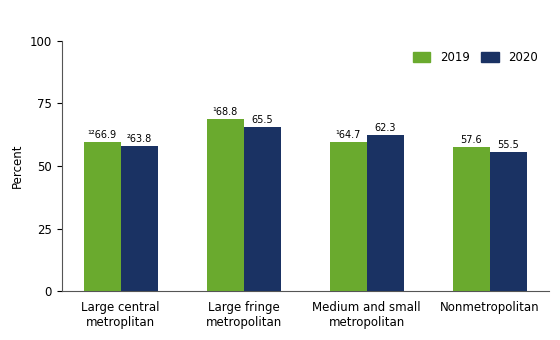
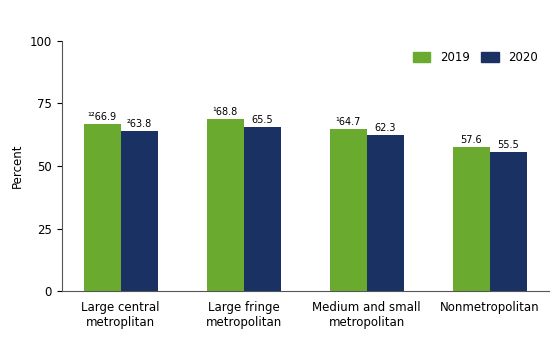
2019/Large central metroplitan: 59.5 -> 66.9
2020/Large central metroplitan: 58.0 -> 63.8
2019/Medium and small metropolitan: 59.5 -> 64.7
